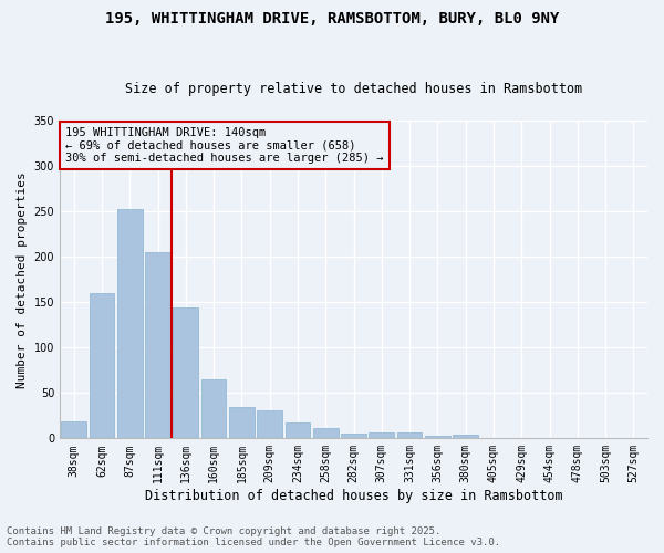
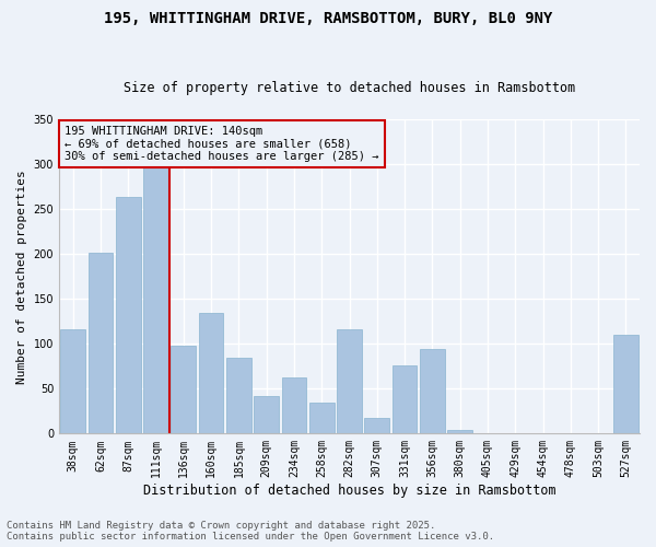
38sqm: 19 -> 116
62sqm: 160 -> 202
87sqm: 252 -> 264
111sqm: 205 -> 296
136sqm: 144 -> 98
160sqm: 65 -> 134
185sqm: 35 -> 84
209sqm: 31 -> 42
234sqm: 18 -> 62
258sqm: 11 -> 34
282sqm: 5 -> 116
307sqm: 7 -> 18
331sqm: 7 -> 76
356sqm: 3 -> 94
527sqm: 1 -> 110
